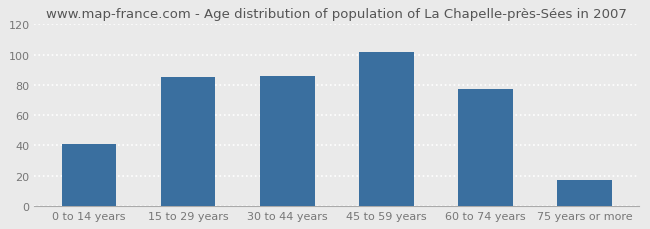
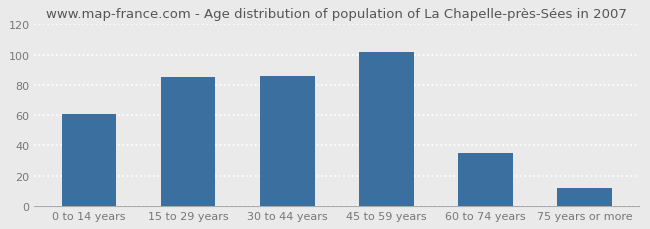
0 to 14 years: 41 -> 61
60 to 74 years: 77 -> 35
75 years or more: 17 -> 12
